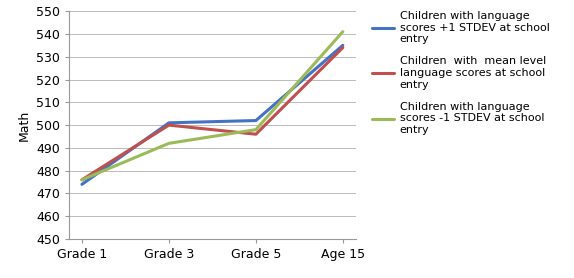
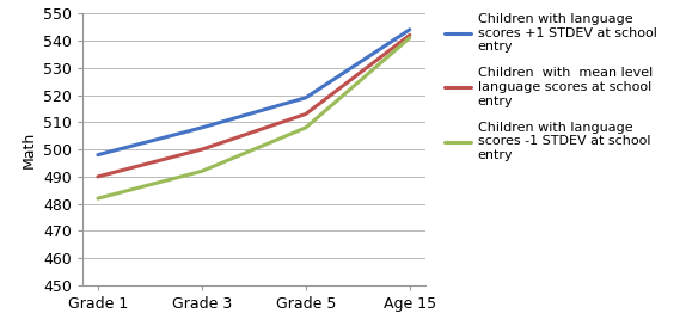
Children with language scores +1 STDEV at school entry/Grade 1: 474 -> 498
Children with mean level language scores at school entry/Grade 1: 476 -> 490
Children with language scores -1 STDEV at school entry/Grade 1: 476 -> 482
Children with language scores +1 STDEV at school entry/Grade 3: 501 -> 508
Children with language scores +1 STDEV at school entry/Grade 5: 502 -> 519
Children with mean level language scores at school entry/Grade 5: 496 -> 513
Children with language scores -1 STDEV at school entry/Grade 5: 498 -> 508
Children with language scores +1 STDEV at school entry/Age 15: 535 -> 544
Children with mean level language scores at school entry/Age 15: 534 -> 542
